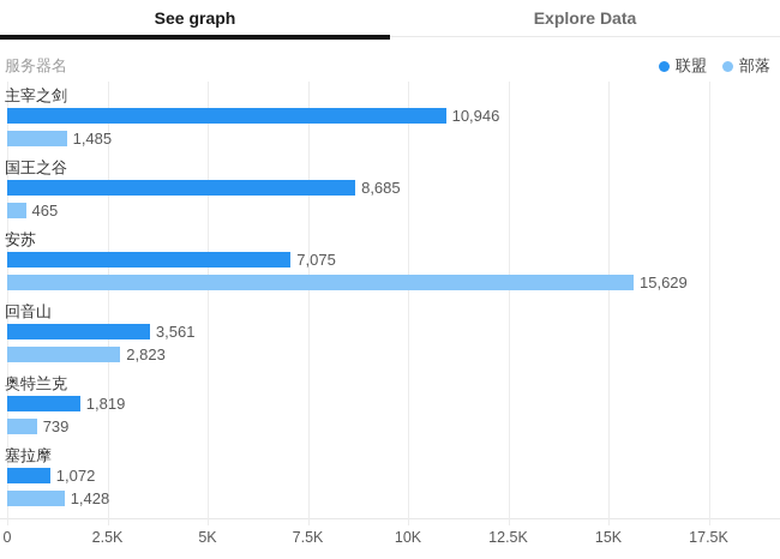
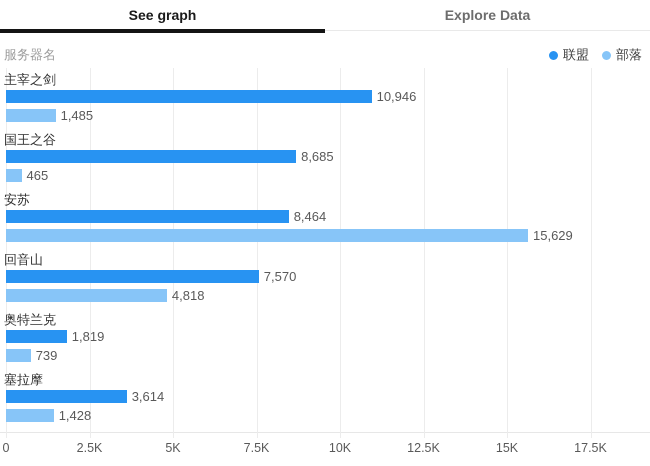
联盟/安苏: 7,075 -> 8,464
联盟/回音山: 3,561 -> 7,570
部落/回音山: 2,823 -> 4,818
联盟/塞拉摩: 1,072 -> 3,614
